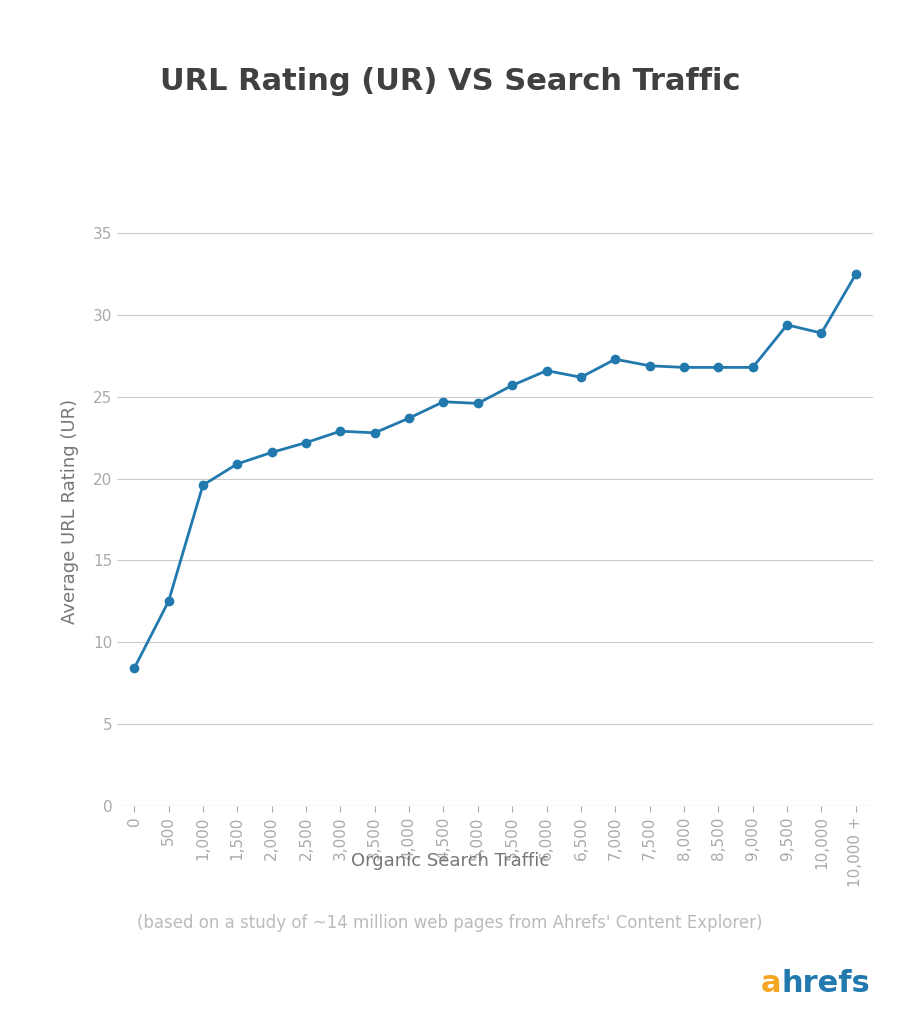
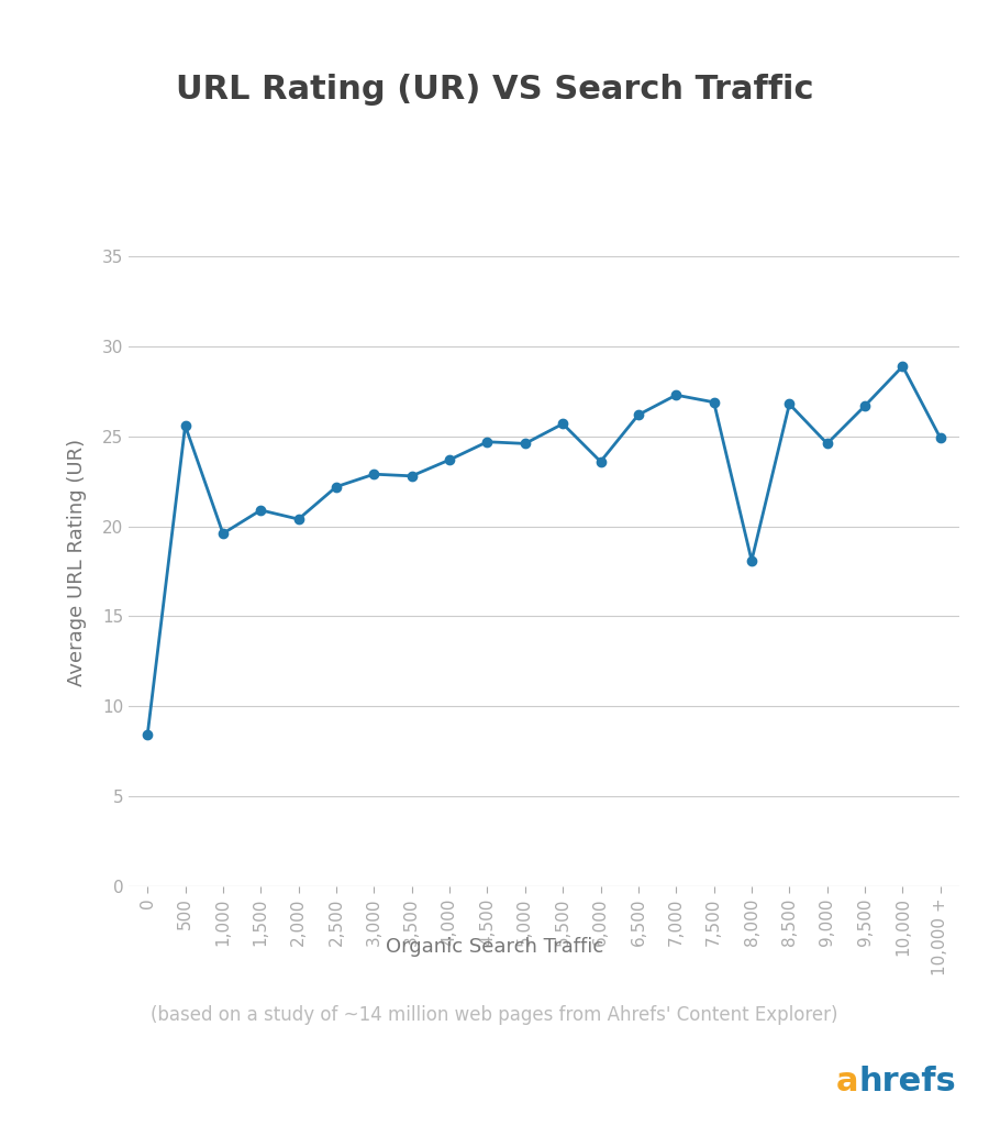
500: 12.5 -> 25.6
2,000: 21.6 -> 20.4
6,000: 26.6 -> 23.6
8,000: 26.8 -> 18.1
9,000: 26.8 -> 24.6
9,500: 29.4 -> 26.7
10,000 +: 32.5 -> 24.9
